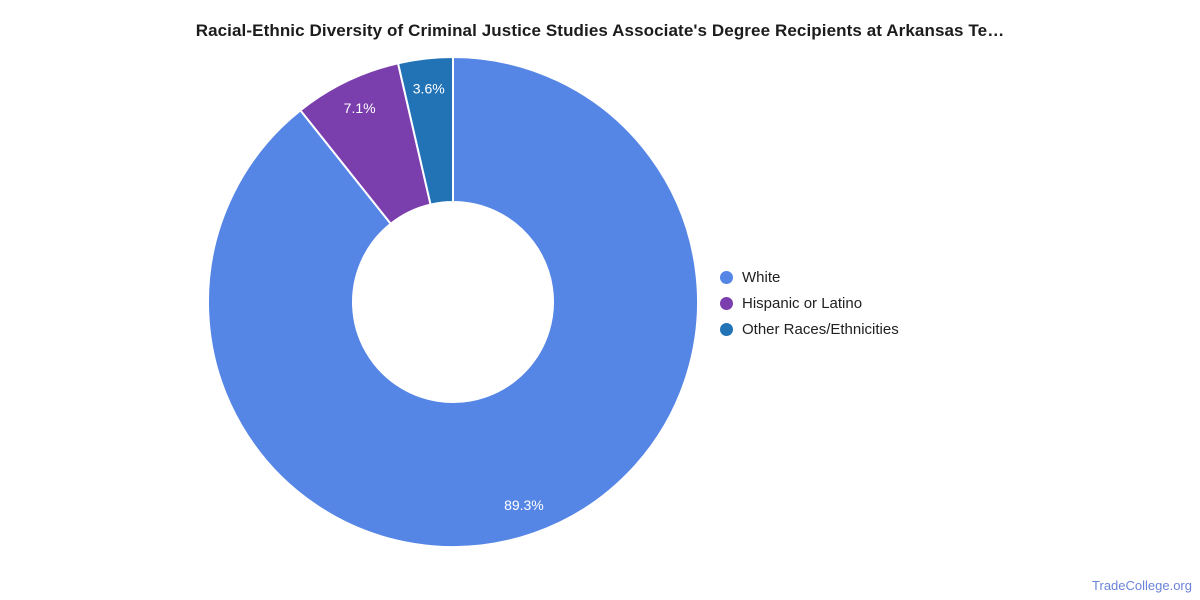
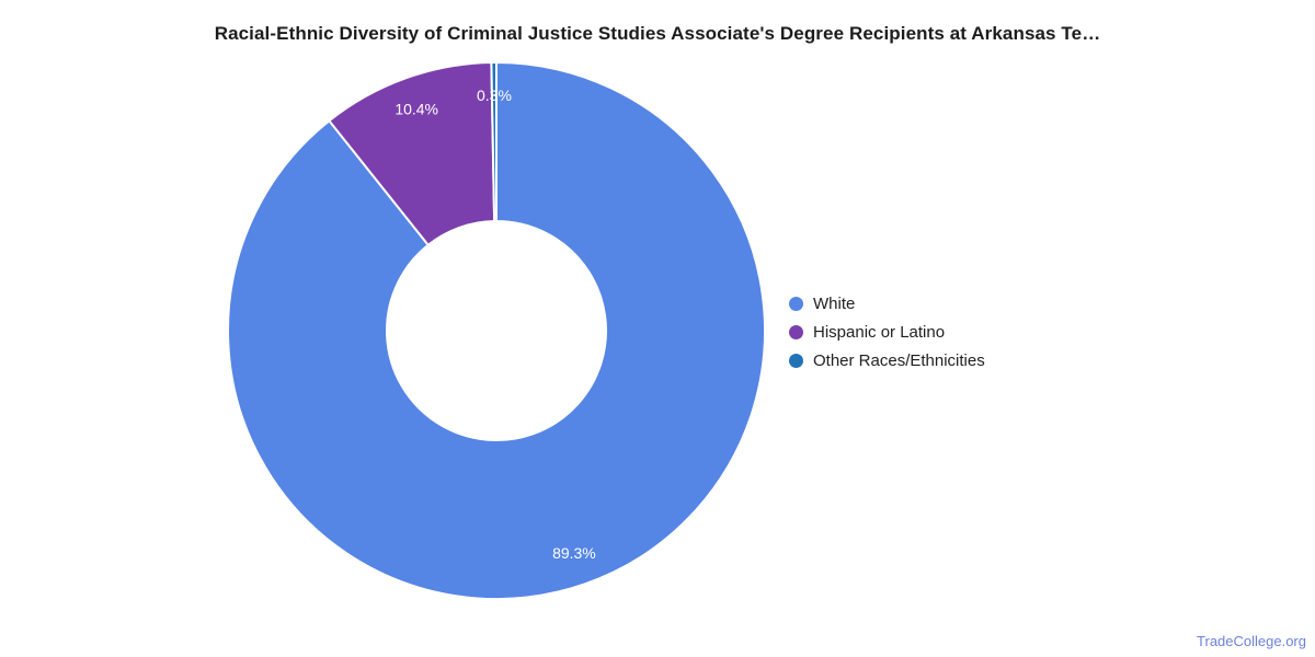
Hispanic or Latino: 7.1% -> 10.4%
Other Races/Ethnicities: 3.6% -> 0.3%
